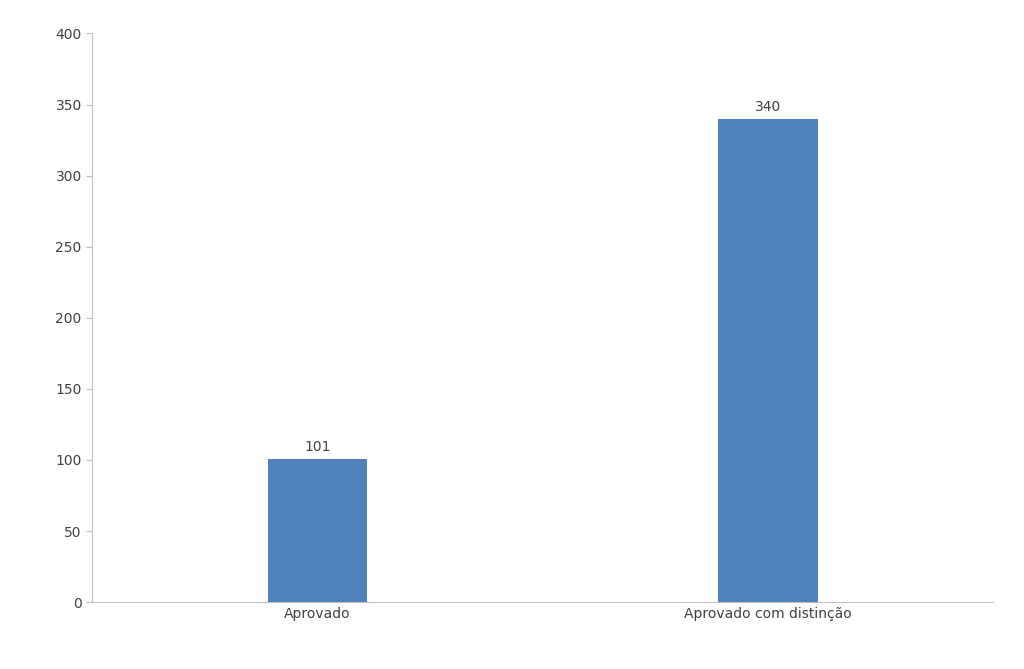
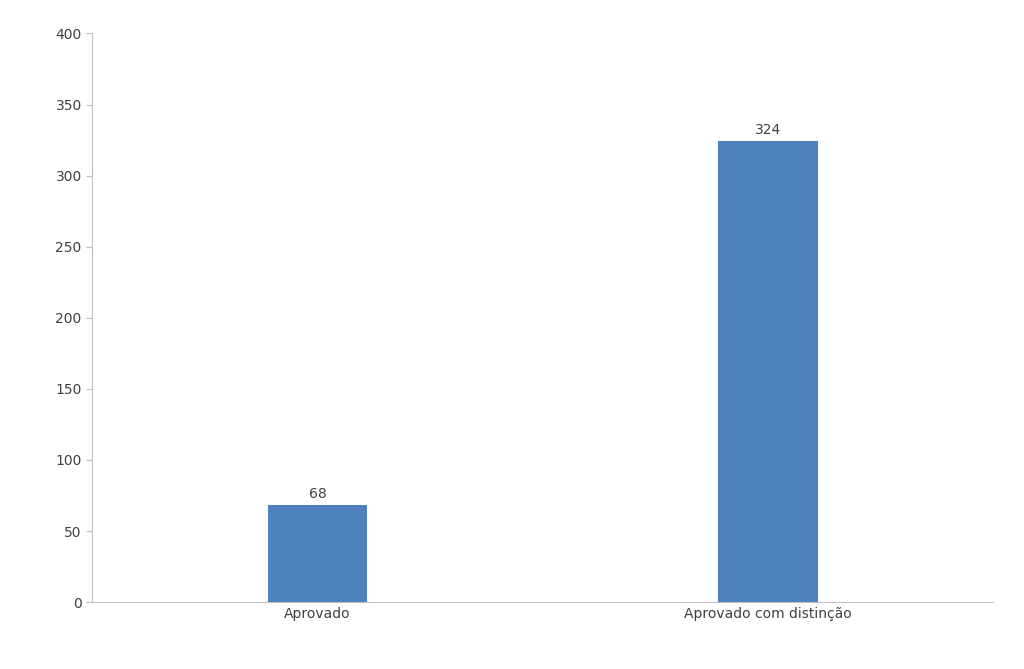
Aprovado: 101 -> 68
Aprovado com distinção: 340 -> 324
